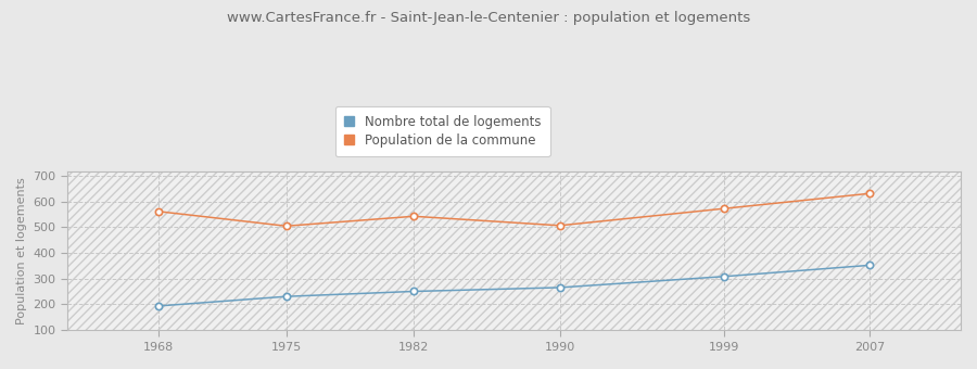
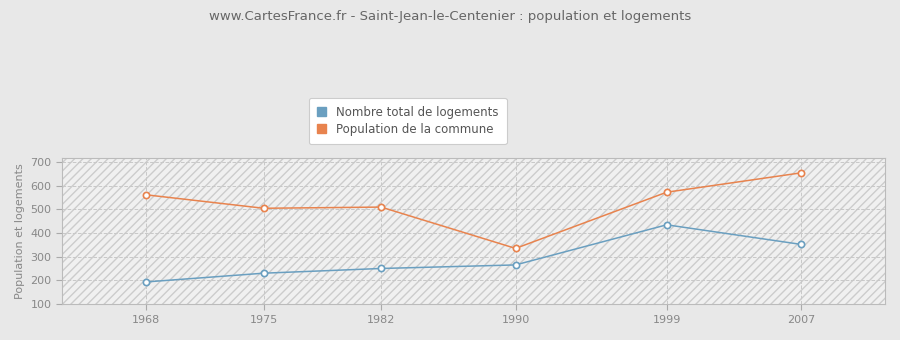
Population de la commune/1982: 543 -> 510
Population de la commune/1990: 507 -> 335
Nombre total de logements/1999: 308 -> 435
Population de la commune/2007: 632 -> 655
